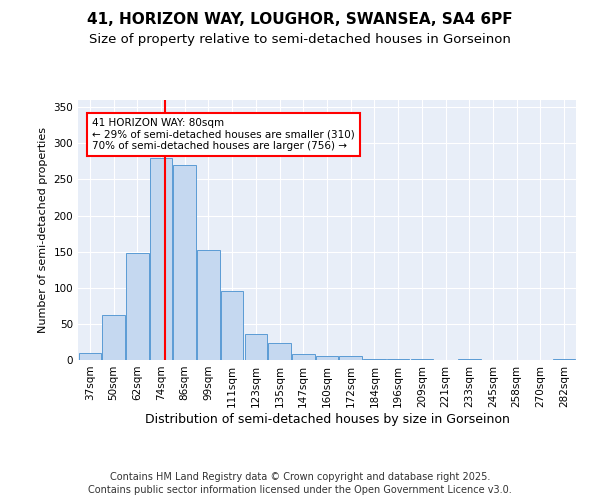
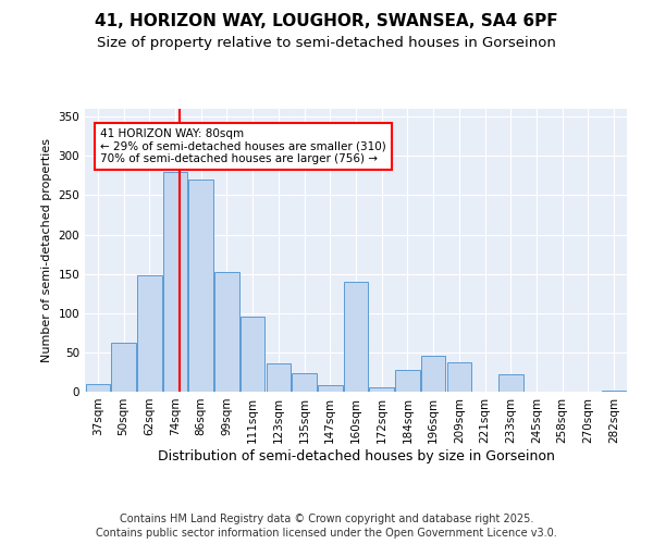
160sqm: 5 -> 140
184sqm: 2 -> 28
196sqm: 2 -> 46
209sqm: 1 -> 38
233sqm: 1 -> 22
